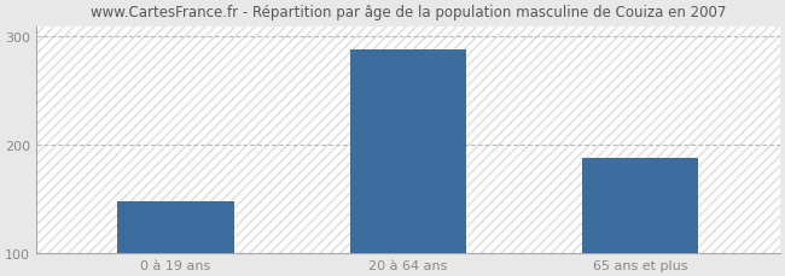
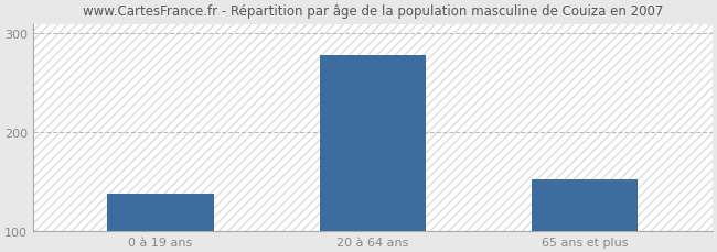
0 à 19 ans: 148 -> 138
20 à 64 ans: 288 -> 278
65 ans et plus: 188 -> 152
